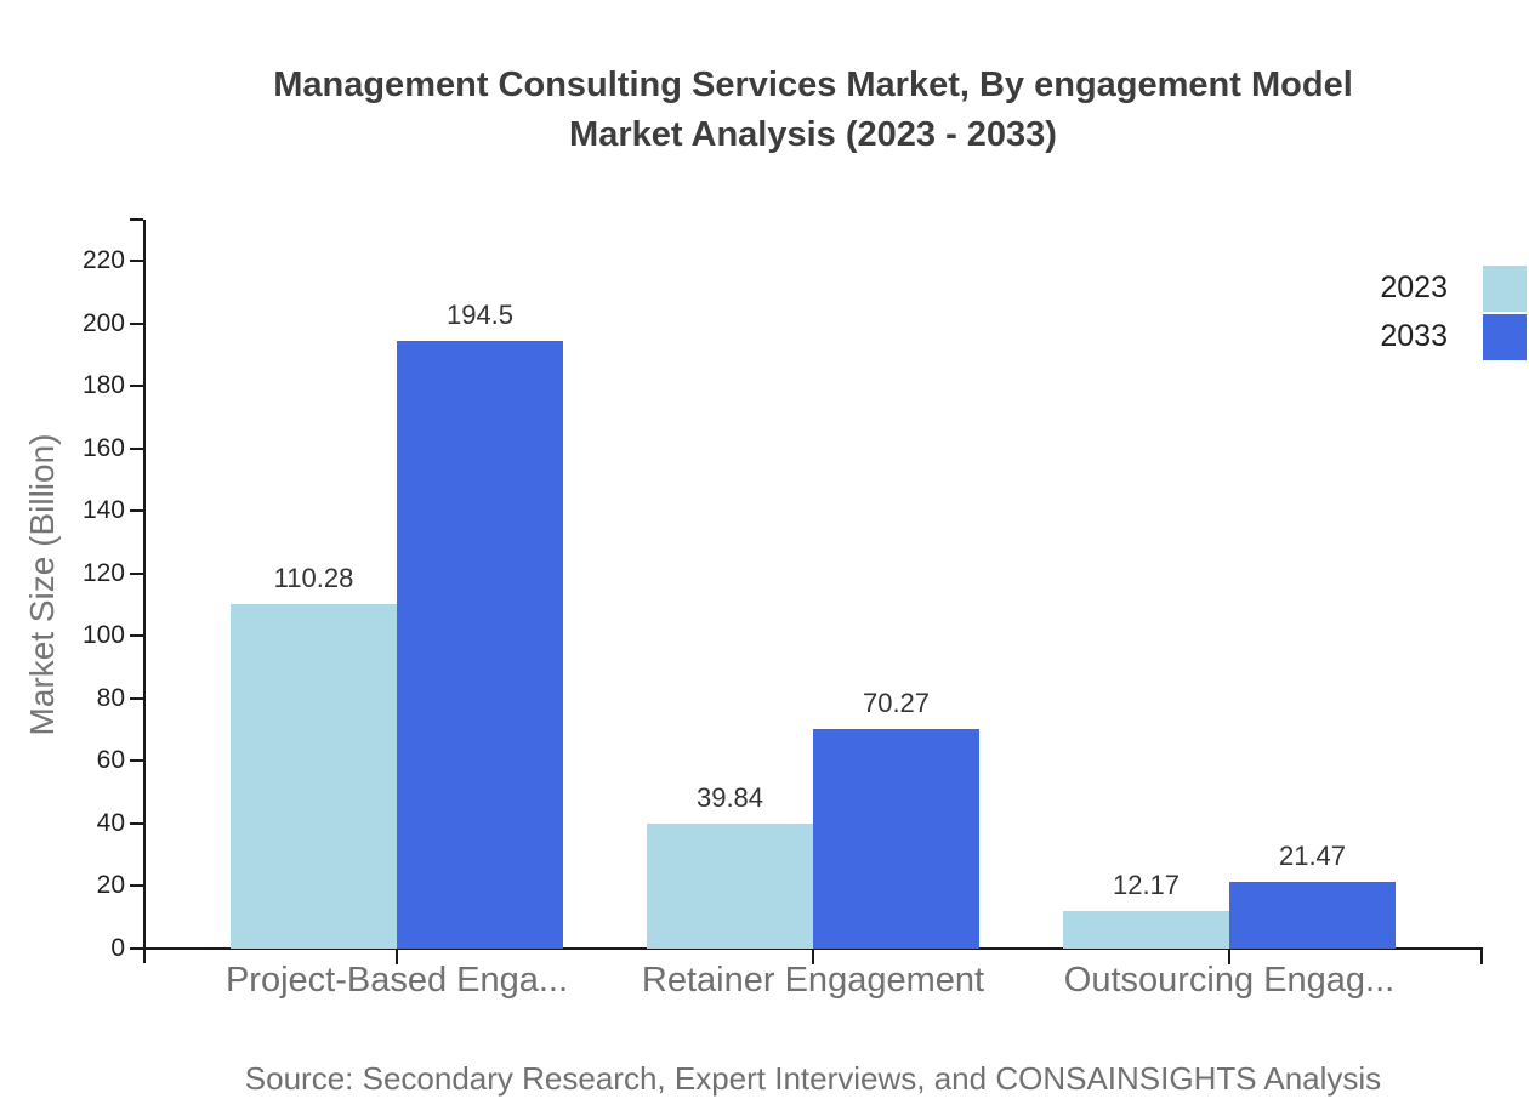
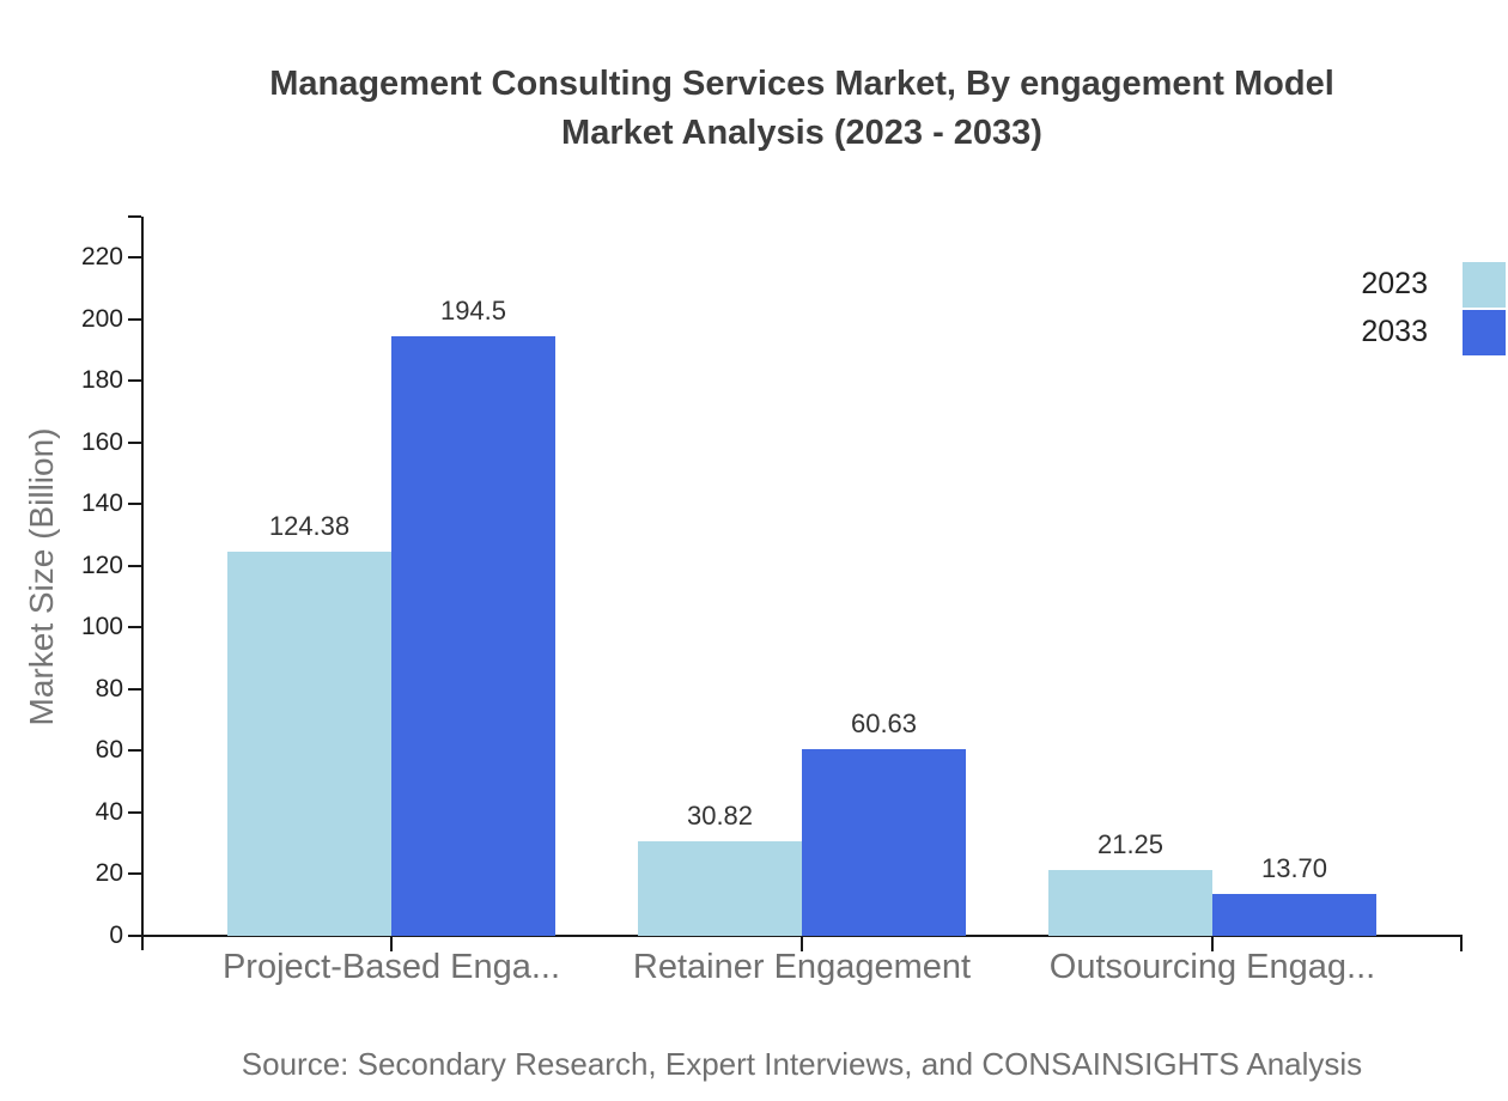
2023/Project-Based Enga...: 110.28 -> 124.38
2023/Retainer Engagement: 39.84 -> 30.82
2033/Retainer Engagement: 70.27 -> 60.63
2023/Outsourcing Engag...: 12.17 -> 21.25
2033/Outsourcing Engag...: 21.47 -> 13.70
